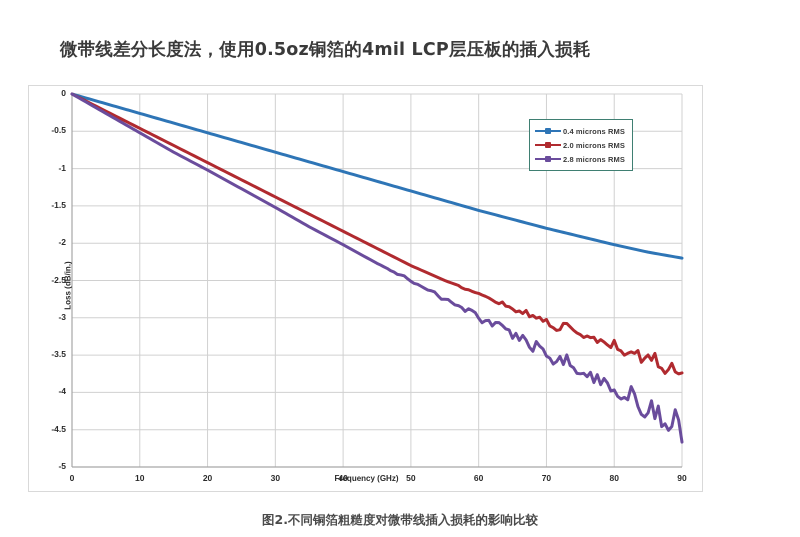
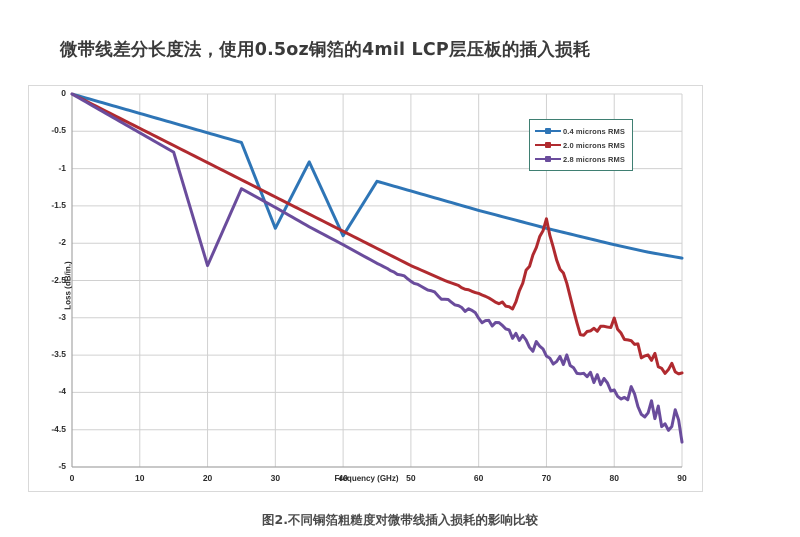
2.8 microns RMS/20: -1.0 -> -2.3
0.4 microns RMS/30: -0.8 -> -1.8
0.4 microns RMS/40: -1.0 -> -1.9
2.0 microns RMS/70: -3.0 -> -1.7
2.0 microns RMS/80: -3.4 -> -3.1
